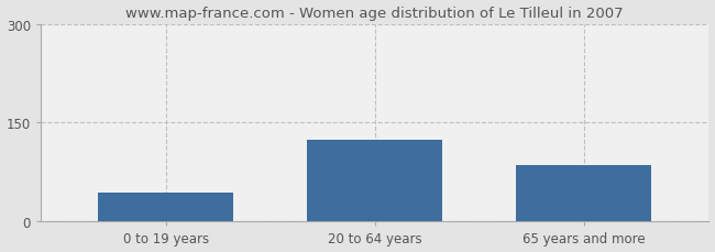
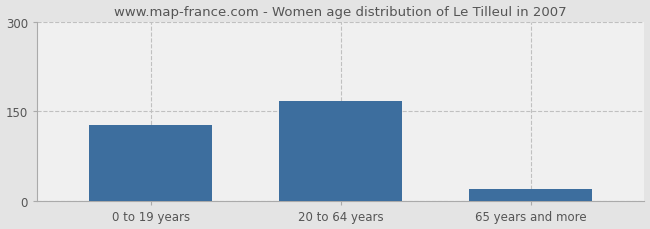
0 to 19 years: 44 -> 127
20 to 64 years: 124 -> 168
65 years and more: 86 -> 21
